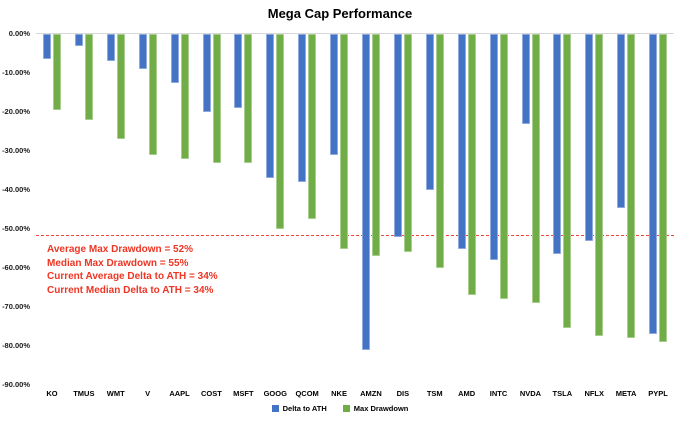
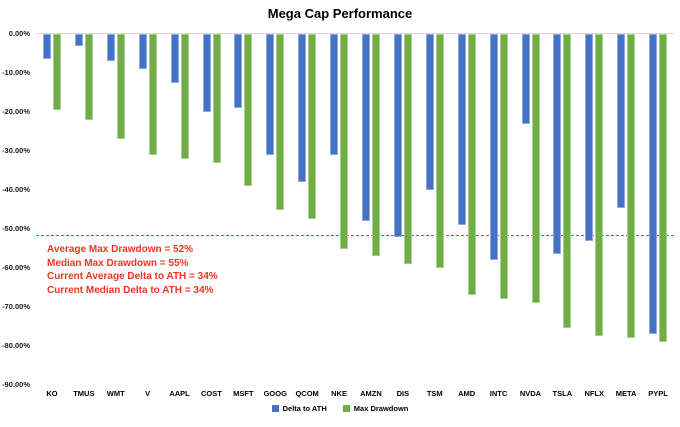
Max Drawdown/MSFT: -33% -> -39%
Delta to ATH/GOOG: -37% -> -31%
Max Drawdown/GOOG: -50% -> -45%
Delta to ATH/AMZN: -81% -> -48%
Max Drawdown/DIS: -56% -> -59%
Delta to ATH/AMD: -55% -> -49%
